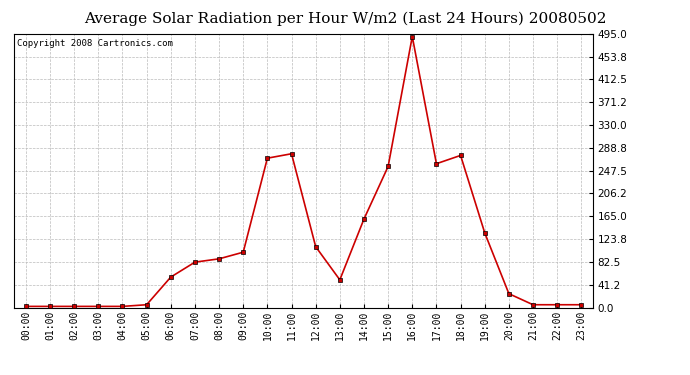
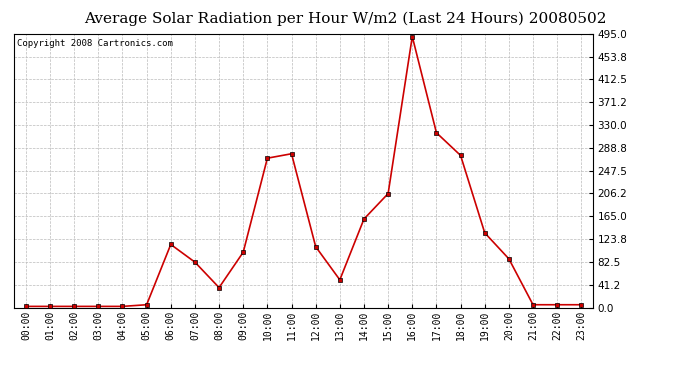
06:00: 55 -> 114
08:00: 88 -> 36
15:00: 255 -> 206
17:00: 260 -> 316
20:00: 25 -> 88
